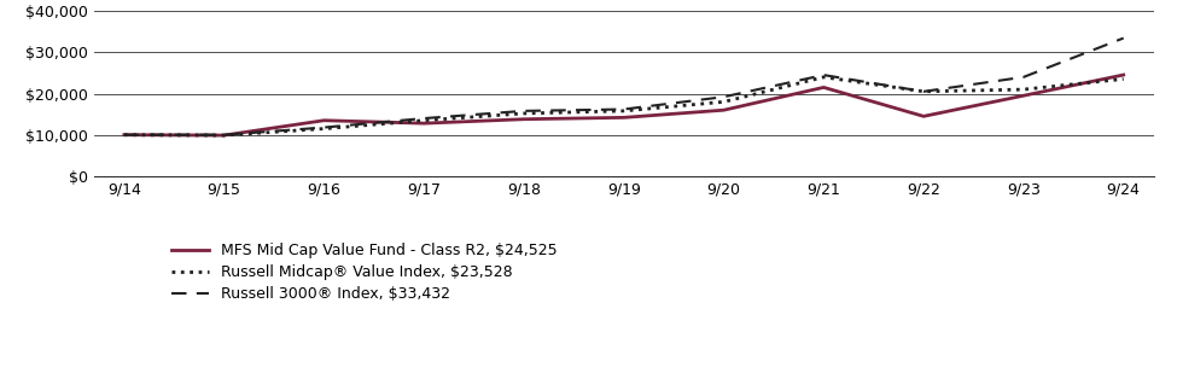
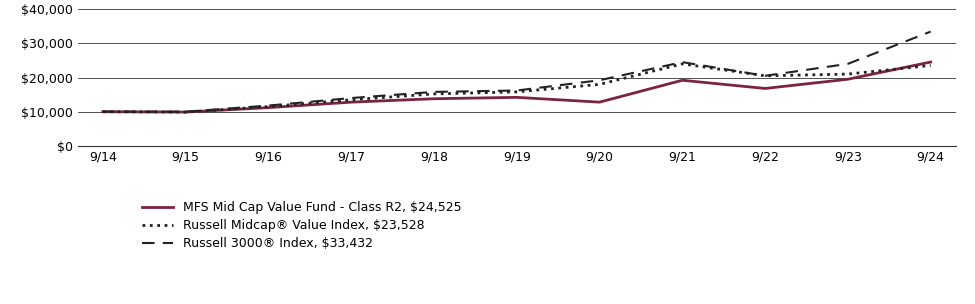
MFS Mid Cap Value Fund - Class R2, $24,525/9/16: $13,500 -> $11,200
MFS Mid Cap Value Fund - Class R2, $24,525/9/20: $16,000 -> $12,800
MFS Mid Cap Value Fund - Class R2, $24,525/9/21: $21,500 -> $19,200
MFS Mid Cap Value Fund - Class R2, $24,525/9/22: $14,500 -> $16,800
